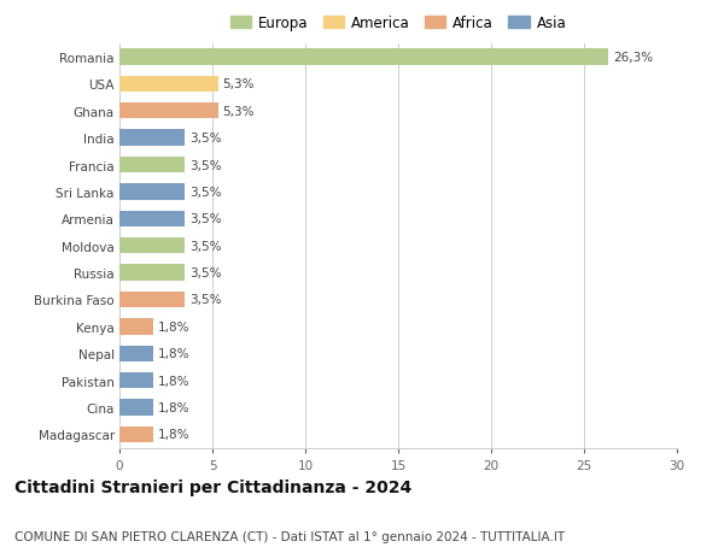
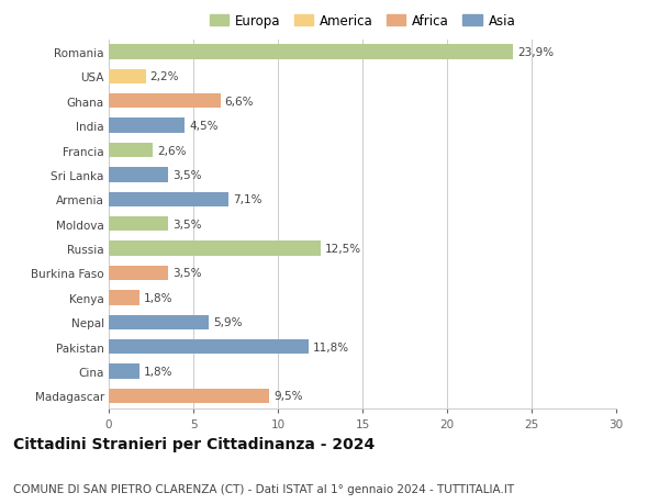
Romania: 26,3% -> 23,9%
USA: 5,3% -> 2,2%
Ghana: 5,3% -> 6,6%
India: 3,5% -> 4,5%
Francia: 3,5% -> 2,6%
Armenia: 3,5% -> 7,1%
Russia: 3,5% -> 12,5%
Nepal: 1,8% -> 5,9%
Pakistan: 1,8% -> 11,8%
Madagascar: 1,8% -> 9,5%
